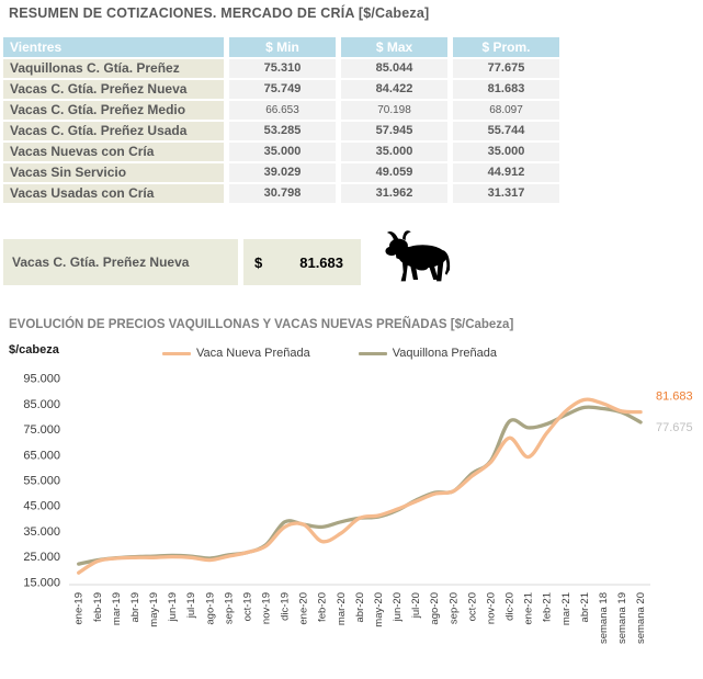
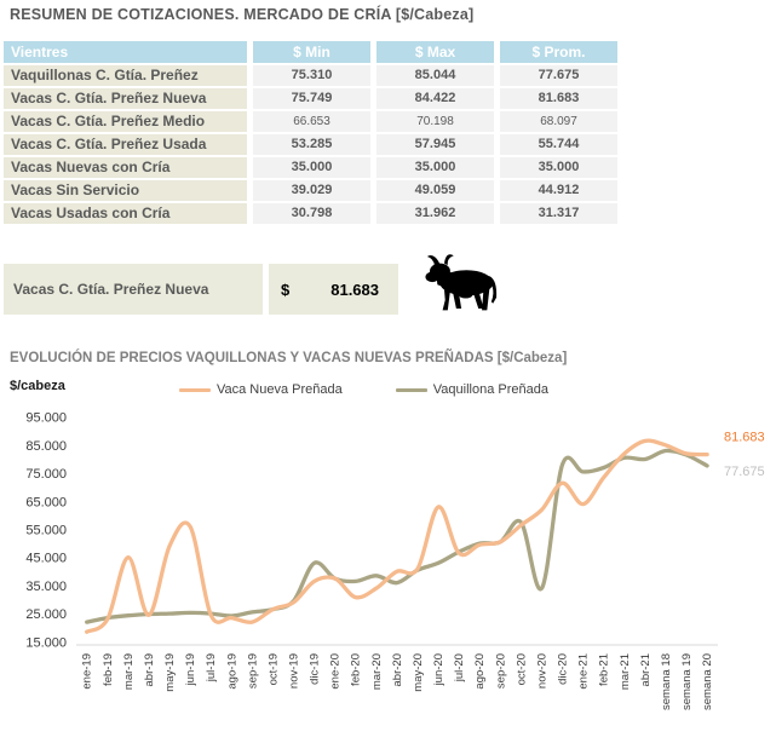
Vaca Nueva Preñada/mar-19: 24000 -> 45000
Vaca Nueva Preñada/may-19: 24000 -> 49000
Vaca Nueva Preñada/jun-19: 25000 -> 56000
Vaca Nueva Preñada/sep-19: 25000 -> 22000
Vaquillona Preñada/dic-19: 38000 -> 43000
Vaquillona Preñada/abr-20: 40000 -> 36000
Vaca Nueva Preñada/jun-20: 44000 -> 63000
Vaquillona Preñada/nov-20: 62000 -> 34000
Vaquillona Preñada/abr-21: 84000 -> 80000
